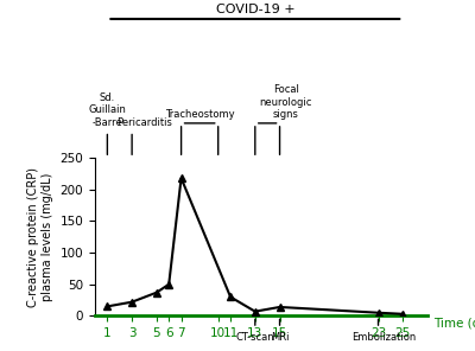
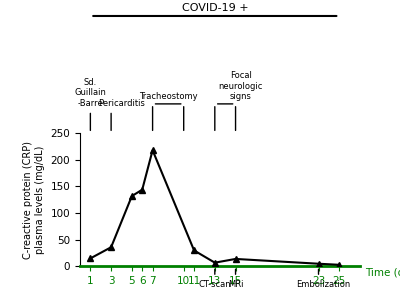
3: 22 -> 36
5: 37 -> 132
6: 50 -> 144
